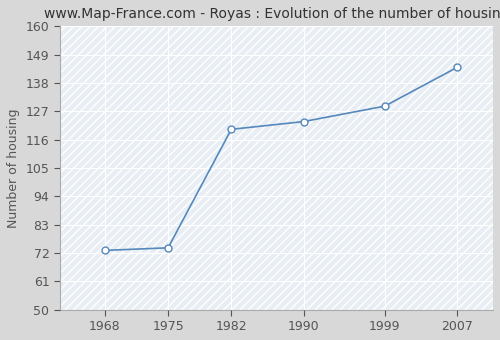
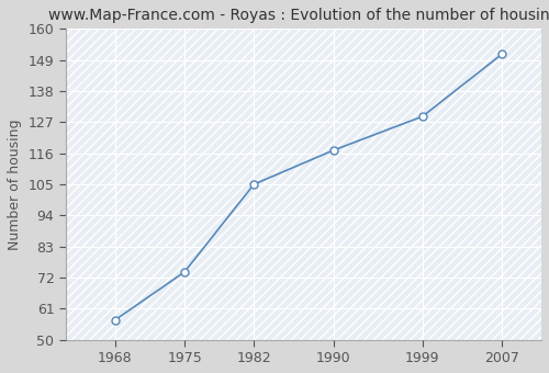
1968: 73 -> 57
1982: 120 -> 105
1990: 123 -> 117
2007: 144 -> 151
